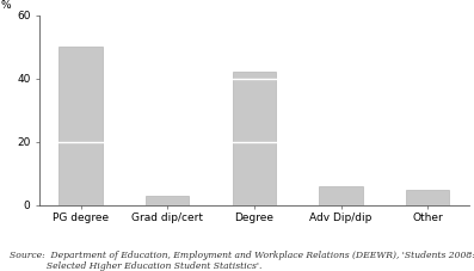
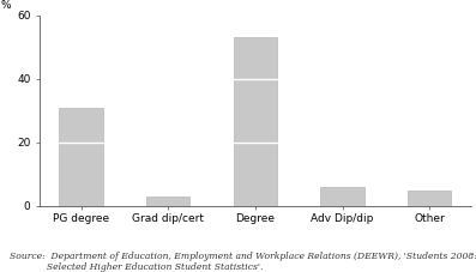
PG degree: 50 -> 31
Degree: 42 -> 53
